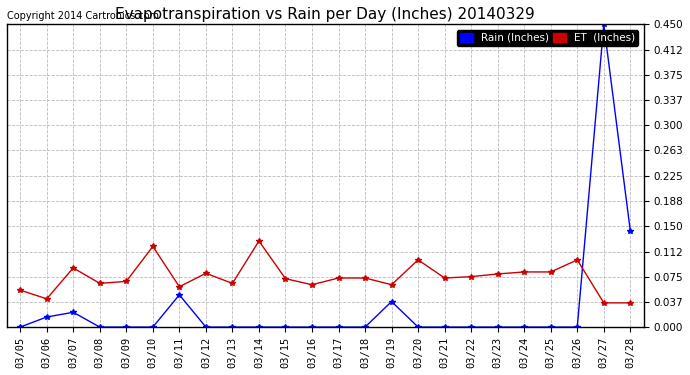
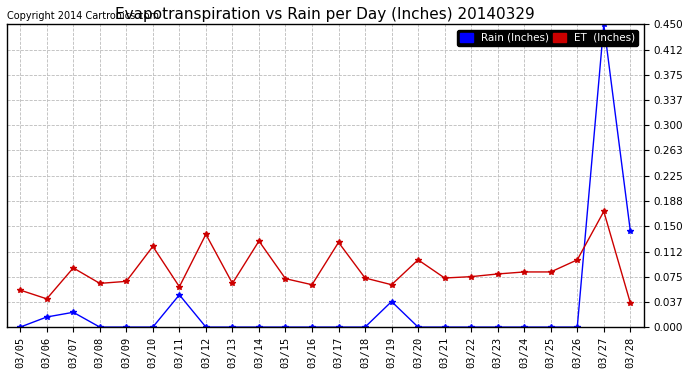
ET (Inches)/03/12: 0.080 -> 0.138
ET (Inches)/03/17: 0.073 -> 0.126
ET (Inches)/03/27: 0.036 -> 0.172
